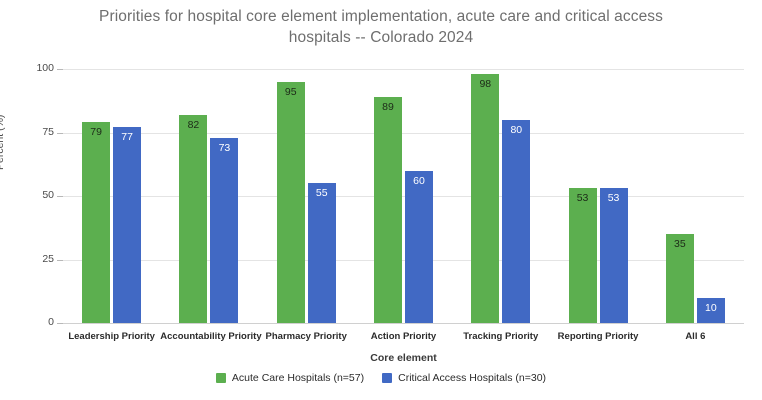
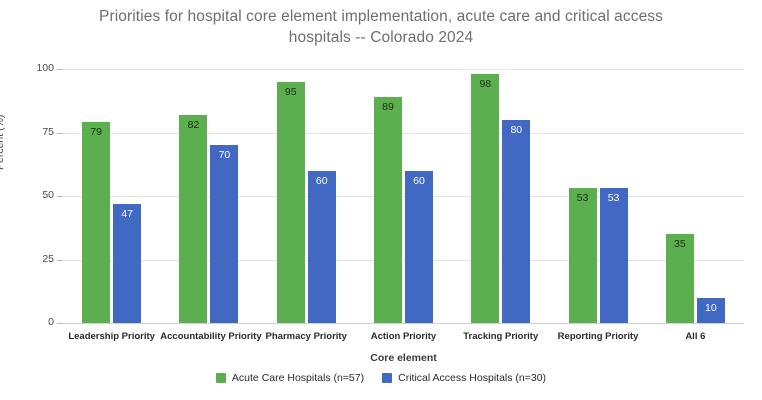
Critical Access Hospitals (n=30)/Leadership Priority: 77 -> 47
Critical Access Hospitals (n=30)/Accountability Priority: 73 -> 70
Critical Access Hospitals (n=30)/Pharmacy Priority: 55 -> 60
